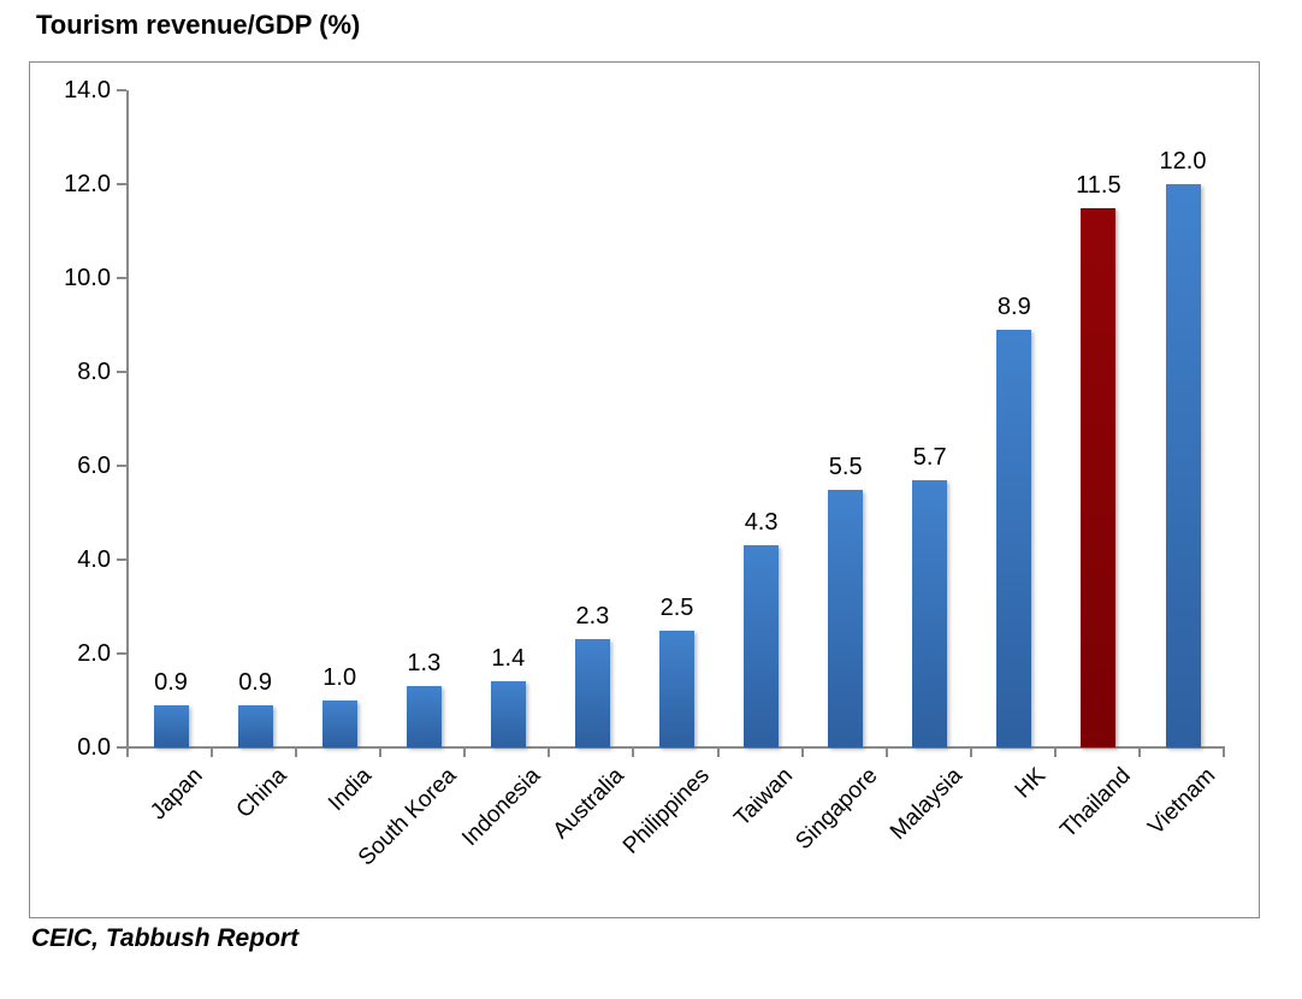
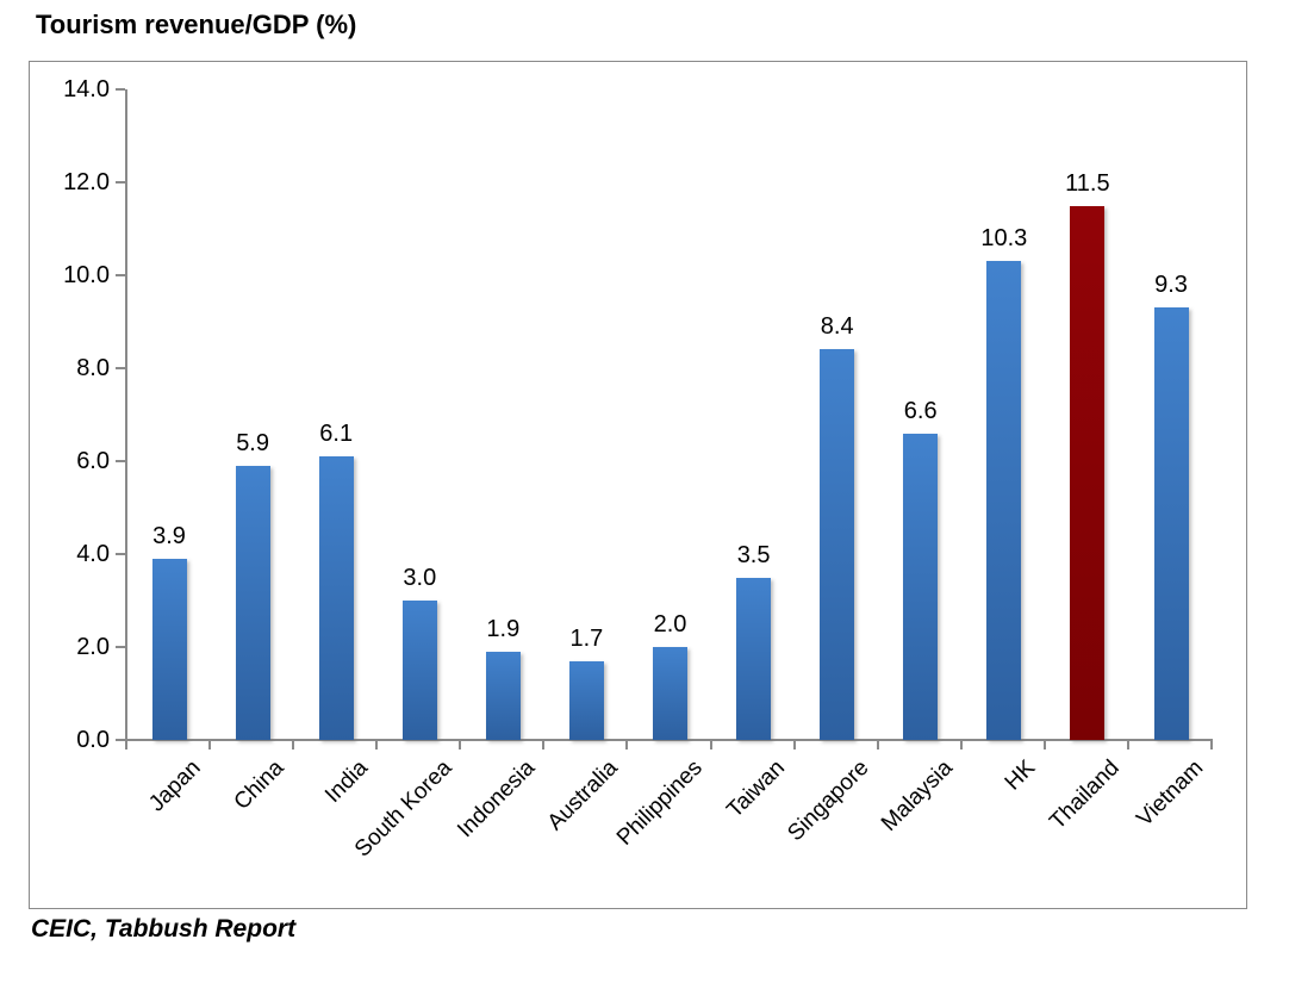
Japan: 0.9 -> 3.9
China: 0.9 -> 5.9
India: 1.0 -> 6.1
South Korea: 1.3 -> 3.0
Indonesia: 1.4 -> 1.9
Australia: 2.3 -> 1.7
Philippines: 2.5 -> 2.0
Taiwan: 4.3 -> 3.5
Singapore: 5.5 -> 8.4
Malaysia: 5.7 -> 6.6
HK: 8.9 -> 10.3
Vietnam: 12.0 -> 9.3
